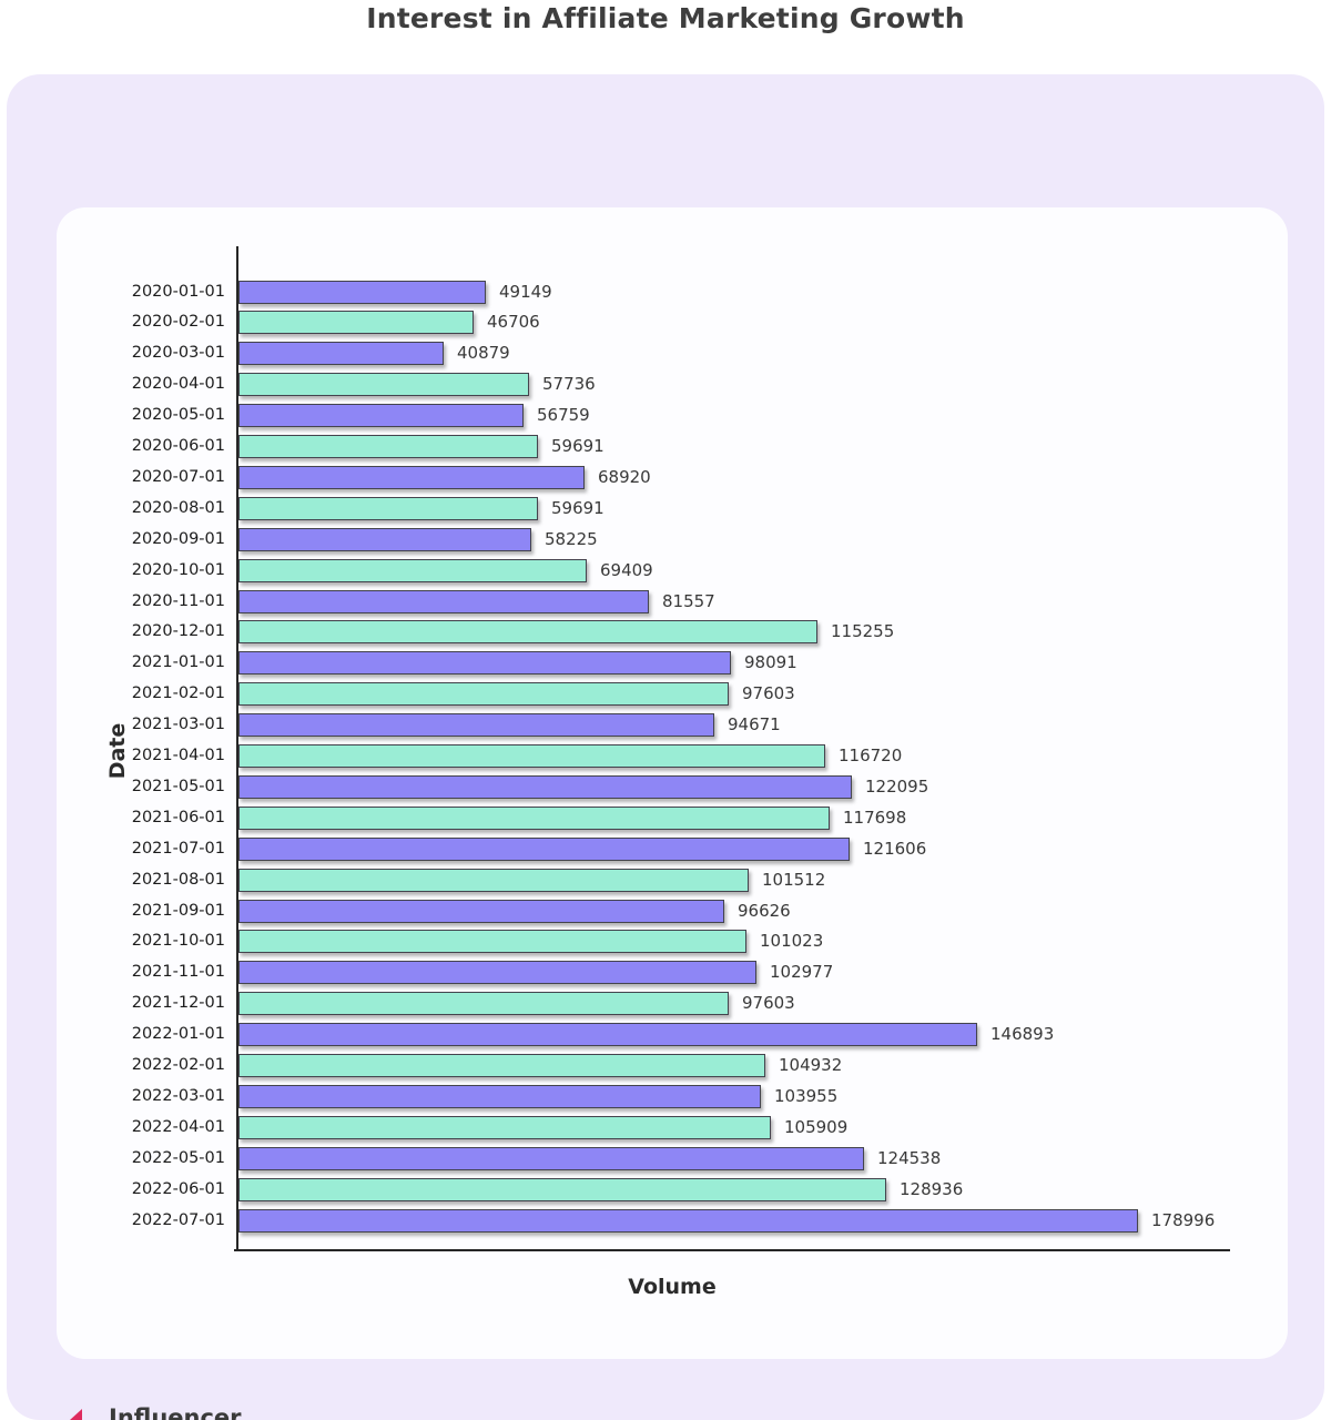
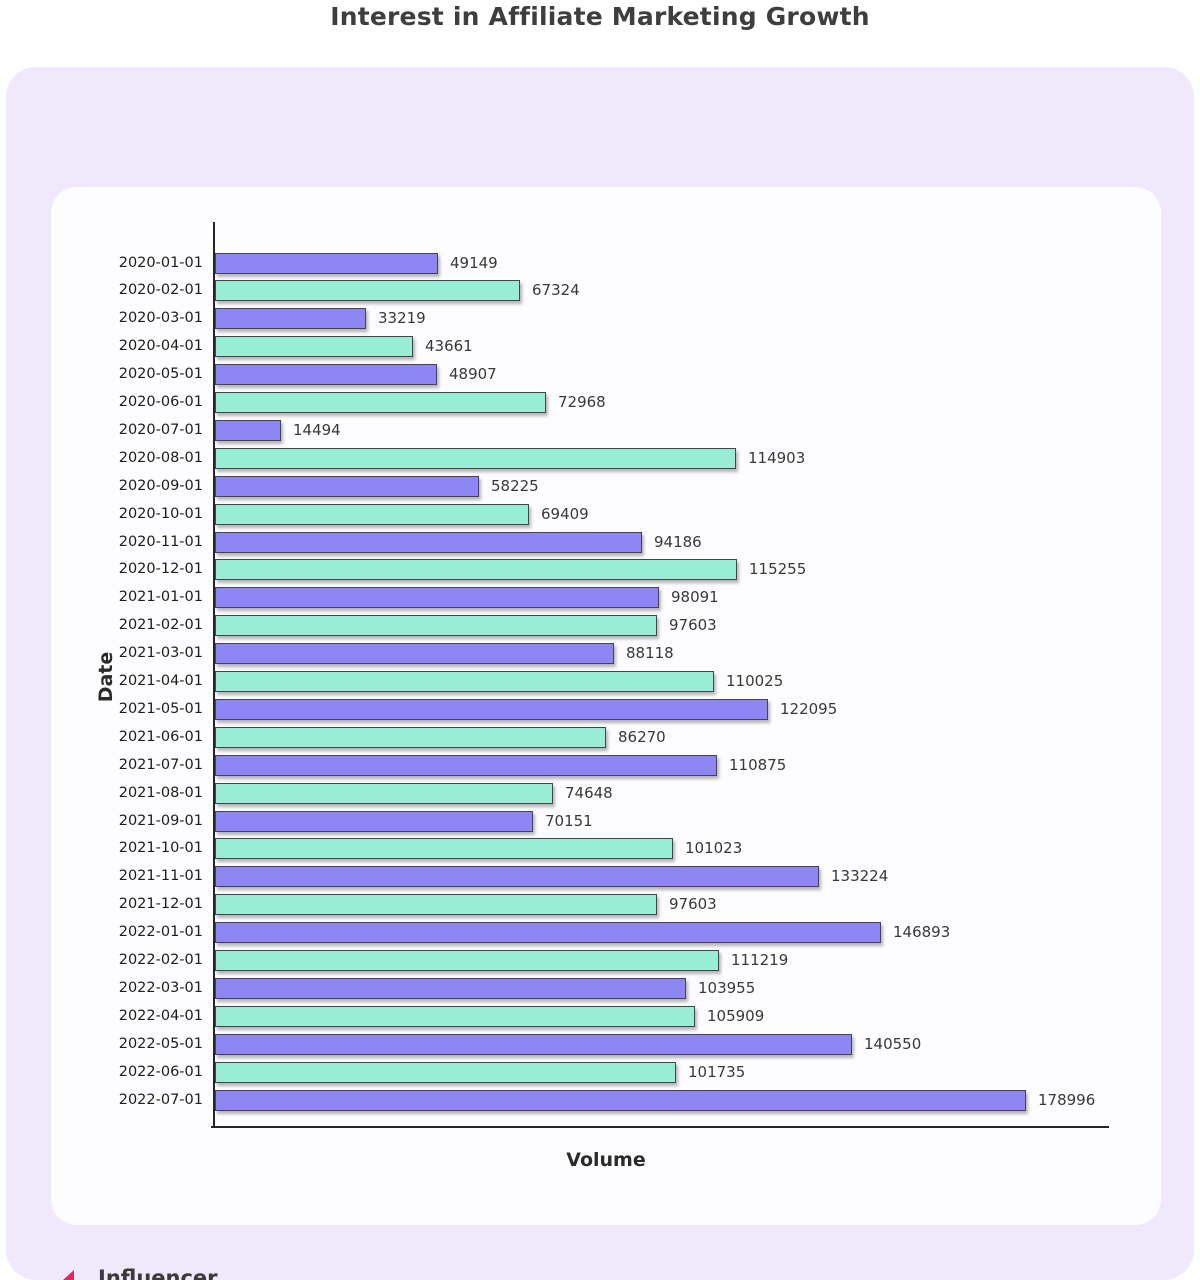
2020-02-01: 46706 -> 67324
2020-03-01: 40879 -> 33219
2020-04-01: 57736 -> 43661
2020-05-01: 56759 -> 48907
2020-06-01: 59691 -> 72968
2020-07-01: 68920 -> 14494
2020-08-01: 59691 -> 114903
2020-11-01: 81557 -> 94186
2021-03-01: 94671 -> 88118
2021-04-01: 116720 -> 110025
2021-06-01: 117698 -> 86270
2021-07-01: 121606 -> 110875
2021-08-01: 101512 -> 74648
2021-09-01: 96626 -> 70151
2021-11-01: 102977 -> 133224
2022-02-01: 104932 -> 111219
2022-05-01: 124538 -> 140550
2022-06-01: 128936 -> 101735
